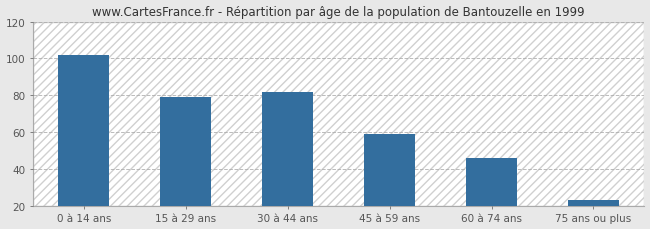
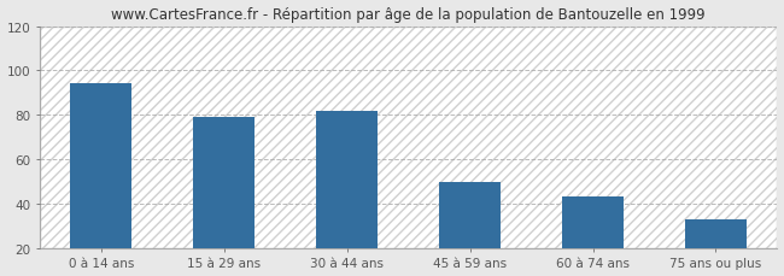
0 à 14 ans: 102 -> 94
45 à 59 ans: 59 -> 50
60 à 74 ans: 46 -> 43
75 ans ou plus: 23 -> 33
